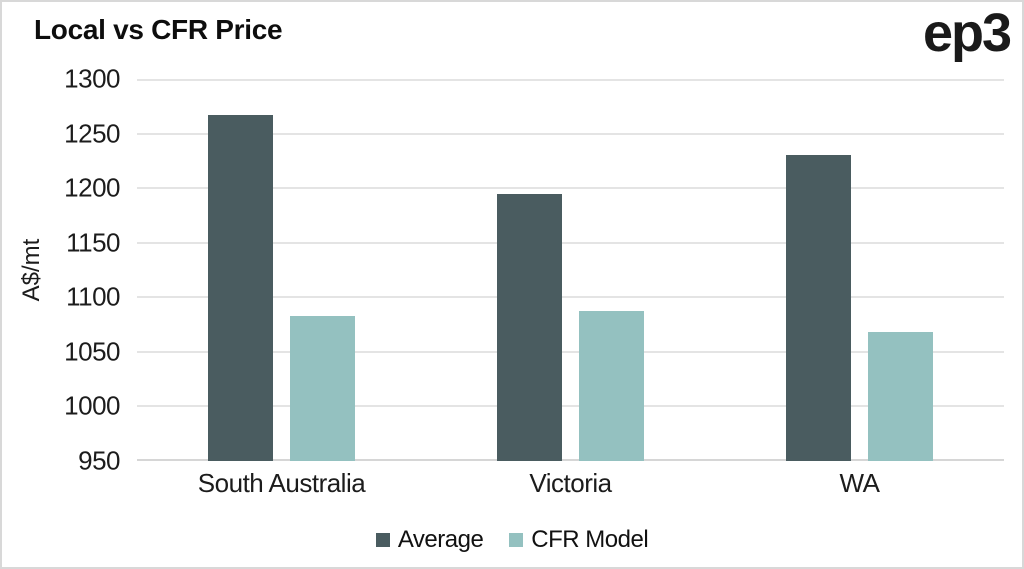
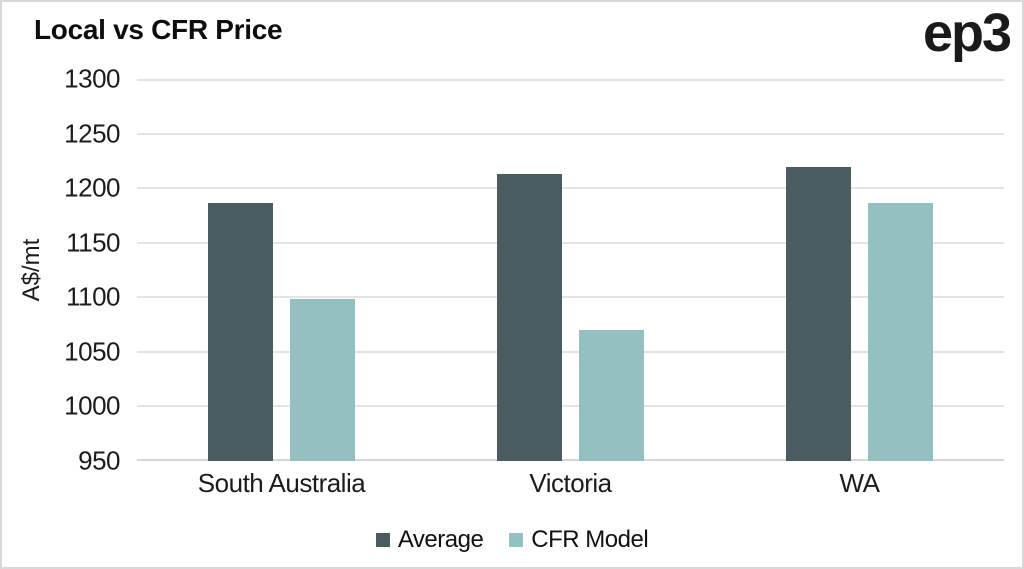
Average/South Australia: 1267 -> 1186
CFR Model/South Australia: 1083 -> 1098
Average/Victoria: 1195 -> 1213
CFR Model/Victoria: 1087 -> 1070
Average/WA: 1230 -> 1219
CFR Model/WA: 1068 -> 1186
